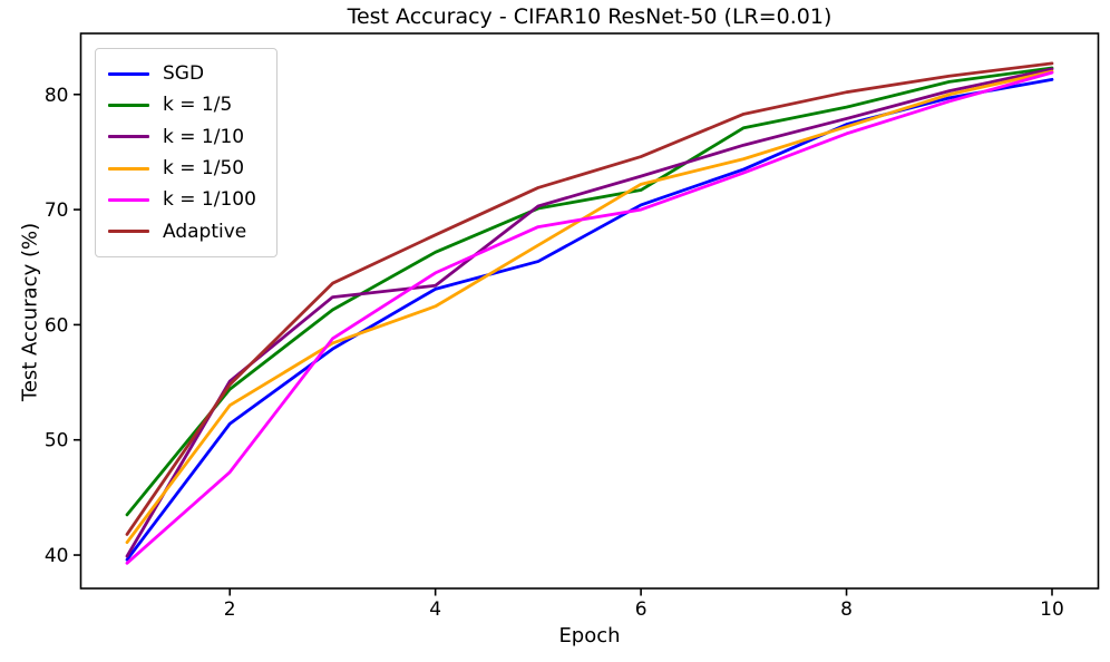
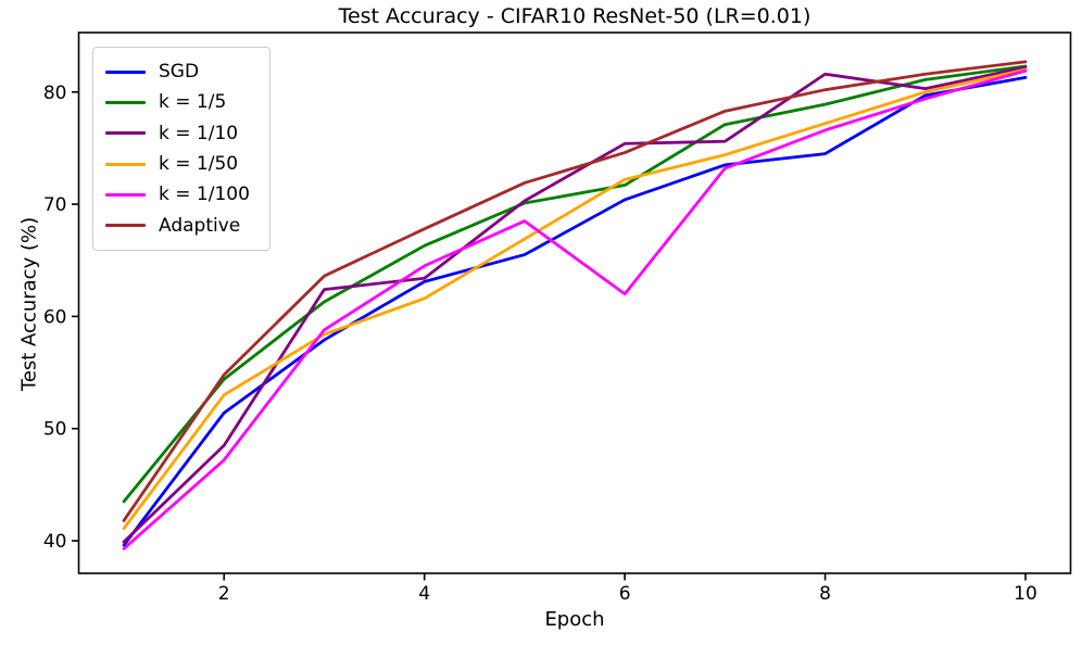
k = 1/10/2: 55.1 -> 48.5
k = 1/10/6: 72.9 -> 75.4
k = 1/100/6: 70.0 -> 62.0
SGD/8: 77.4 -> 74.5
k = 1/10/8: 77.9 -> 81.6
